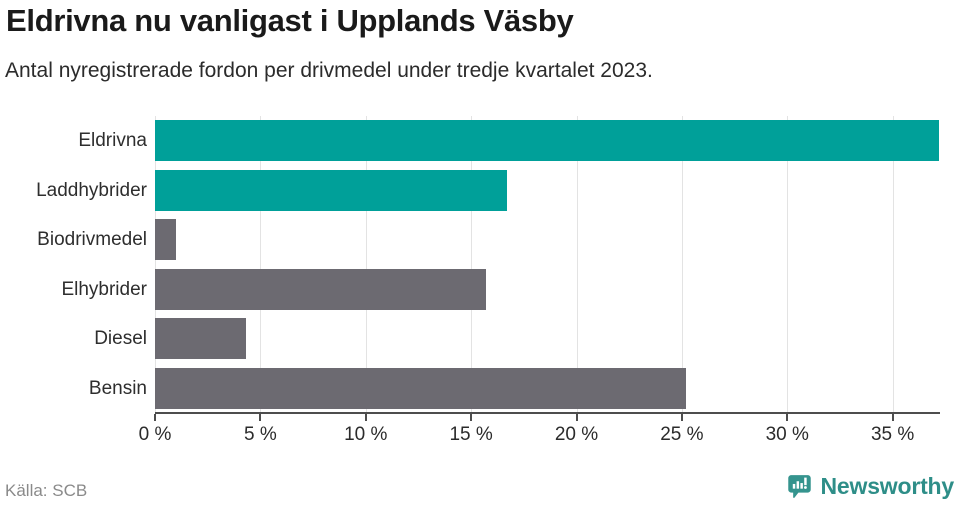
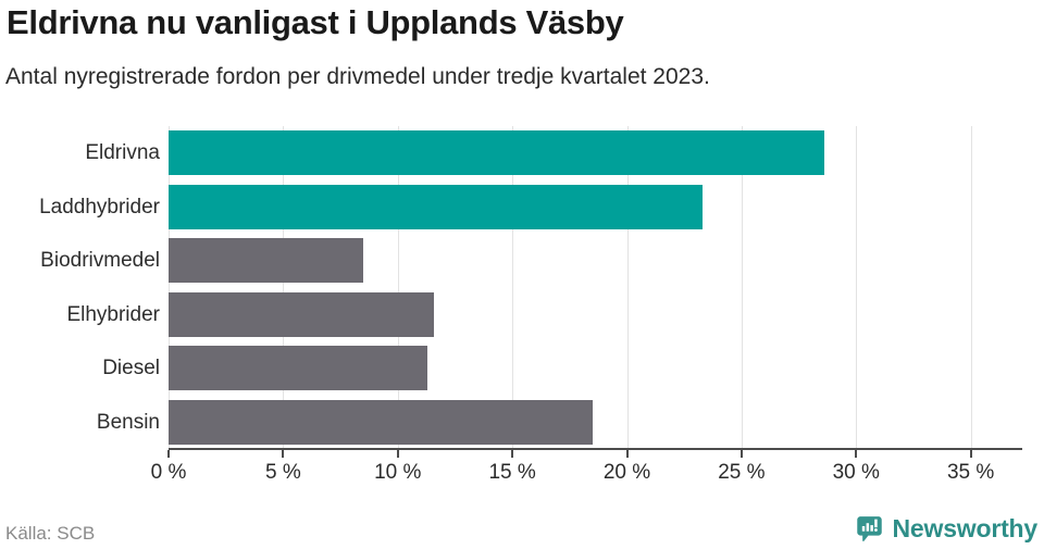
Eldrivna: 37.2% -> 28.6%
Laddhybrider: 16.7% -> 23.3%
Biodrivmedel: 1.0% -> 8.5%
Elhybrider: 15.7% -> 11.6%
Diesel: 4.3% -> 11.3%
Bensin: 25.2% -> 18.5%
